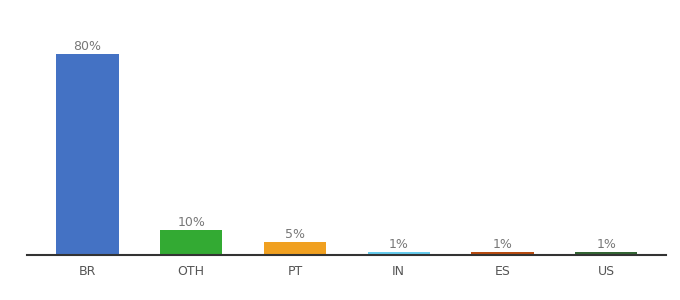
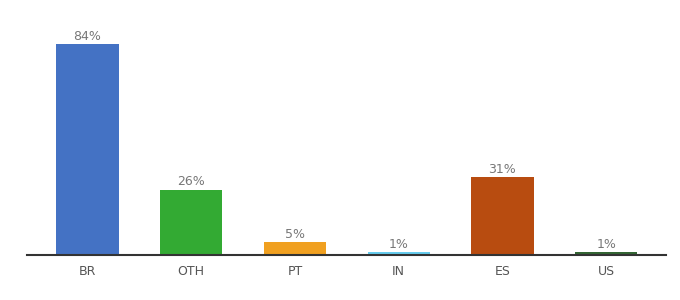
BR: 80% -> 84%
OTH: 10% -> 26%
ES: 1% -> 31%
